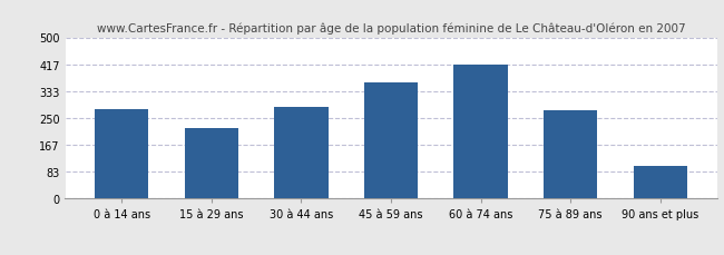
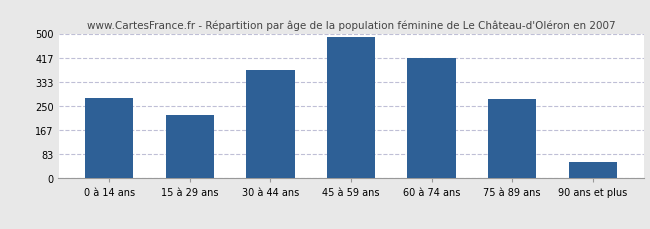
30 à 44 ans: 285 -> 375
45 à 59 ans: 360 -> 487
90 ans et plus: 100 -> 55
